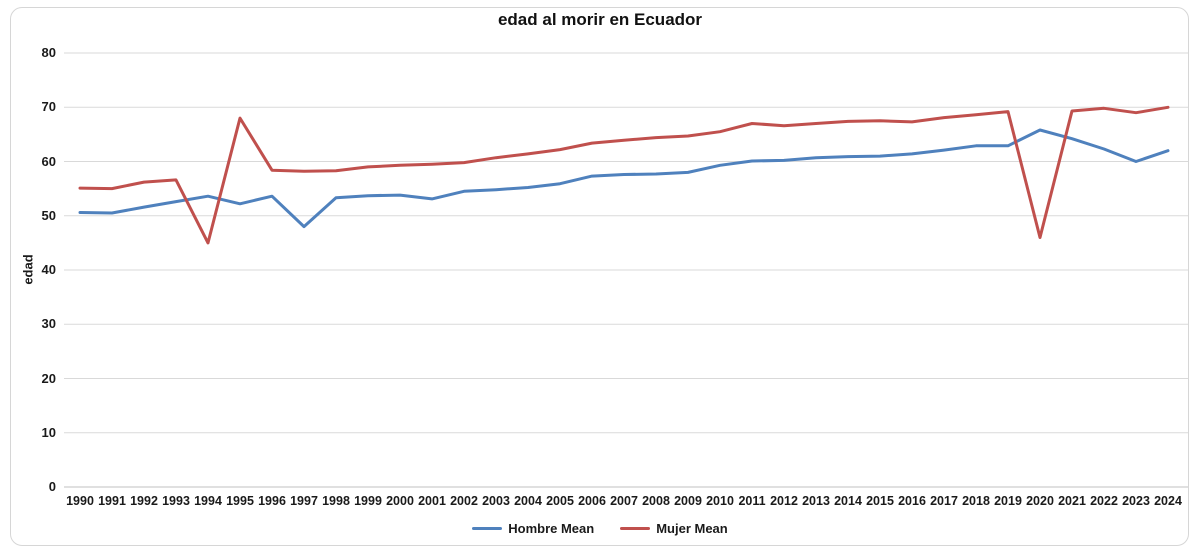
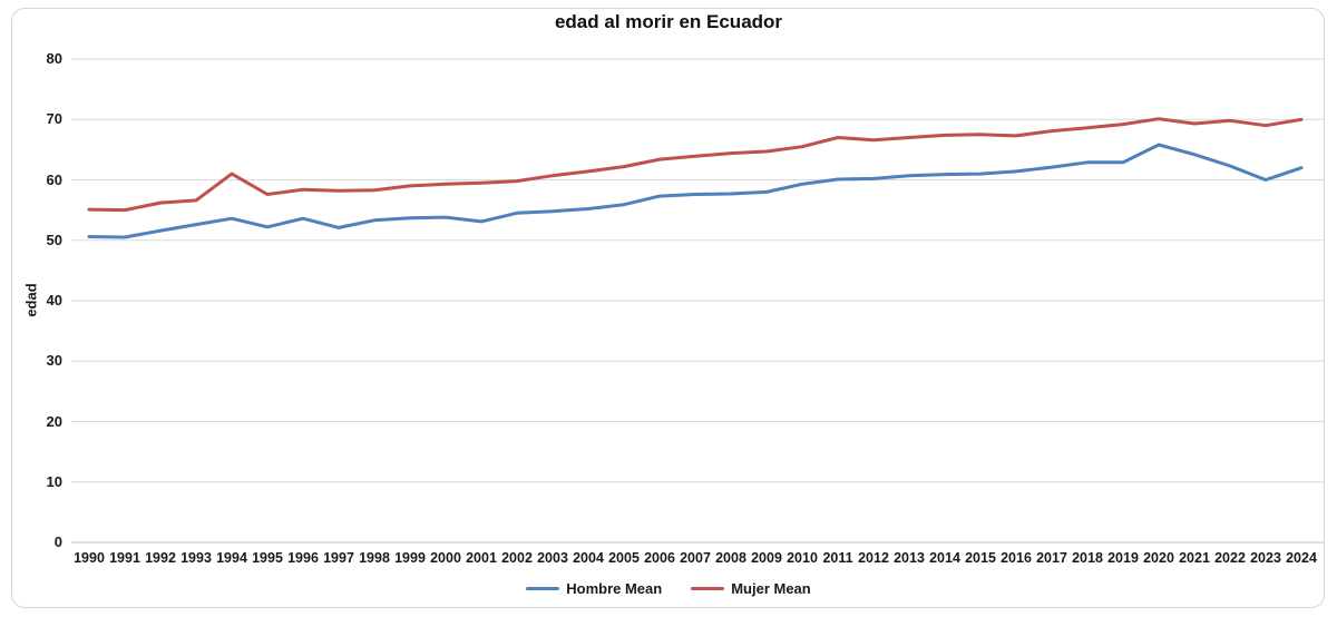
Mujer Mean/1994: 45 -> 61
Mujer Mean/1995: 68 -> 58
Hombre Mean/1997: 48 -> 52
Mujer Mean/2020: 46 -> 70
